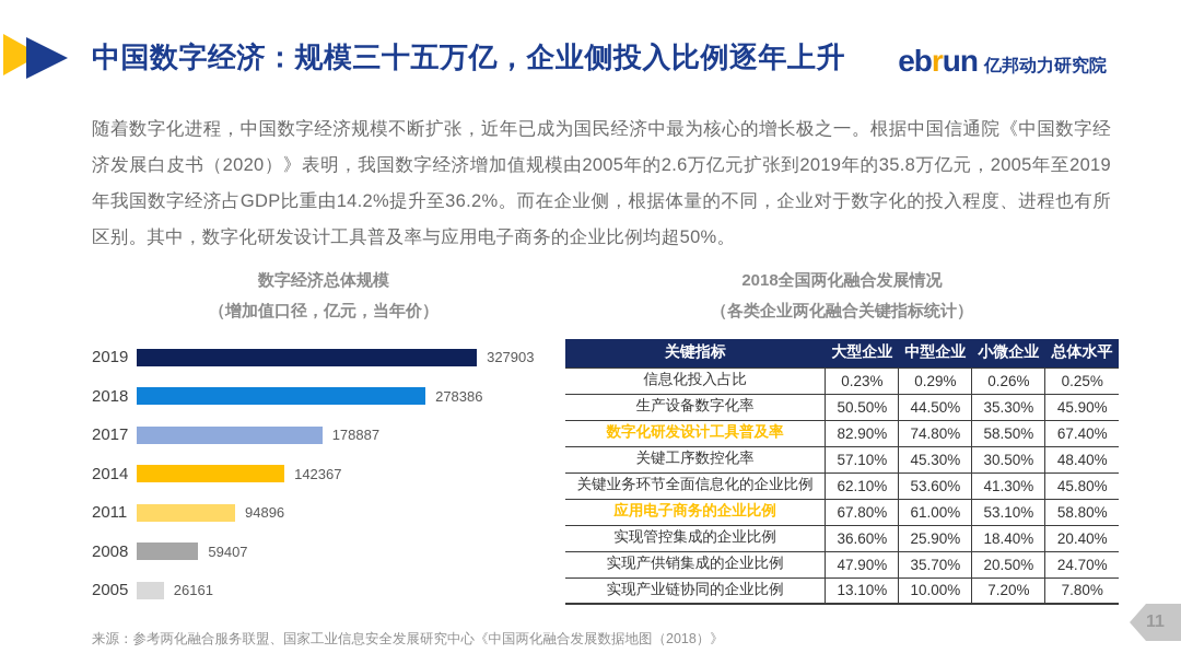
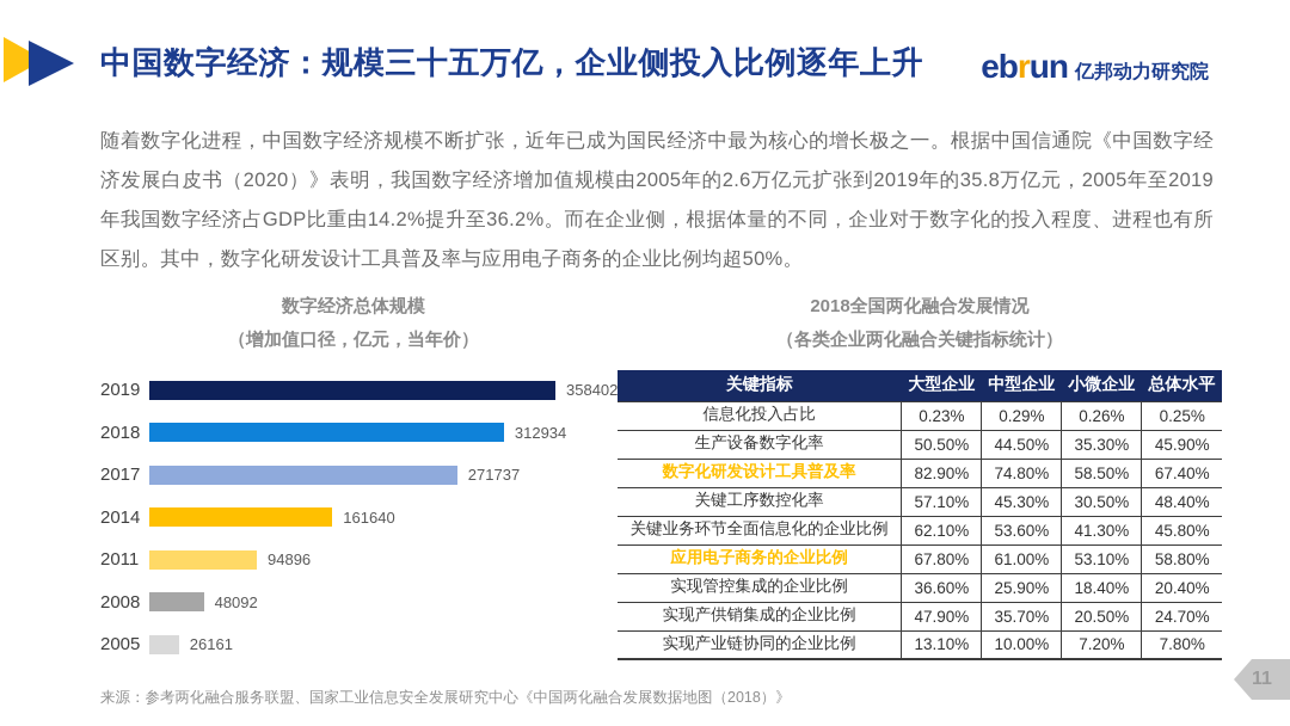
数字经济总体规模/2019: 327903 -> 358402
数字经济总体规模/2018: 278386 -> 312934
数字经济总体规模/2017: 178887 -> 271737
数字经济总体规模/2014: 142367 -> 161640
数字经济总体规模/2008: 59407 -> 48092
